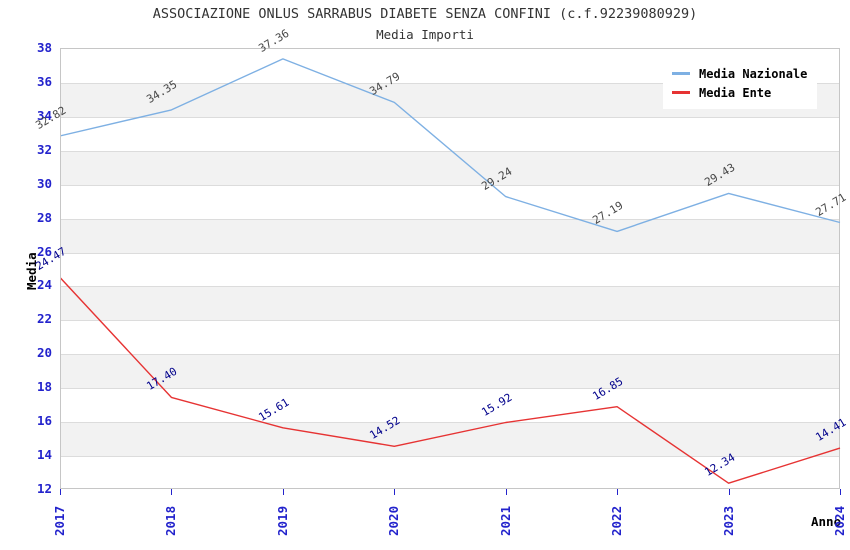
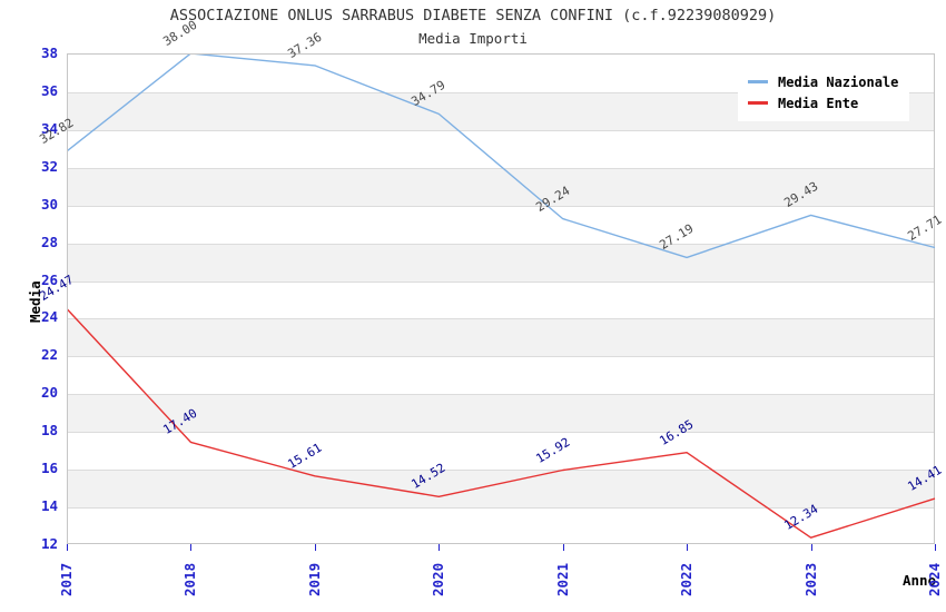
Media Nazionale/2018: 34.35 -> 38.00
